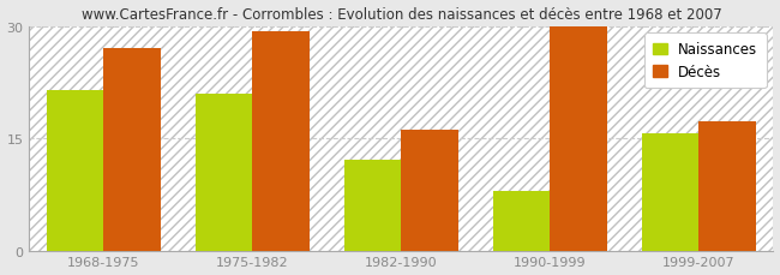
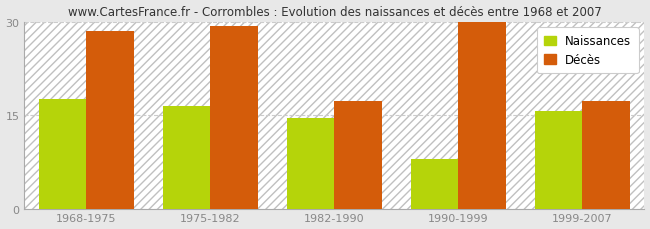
Naissances/1968-1975: 21.4 -> 17.5
Décès/1968-1975: 27.0 -> 28.5
Naissances/1975-1982: 21.0 -> 16.5
Naissances/1982-1990: 12.2 -> 14.5
Décès/1982-1990: 16.2 -> 17.2
